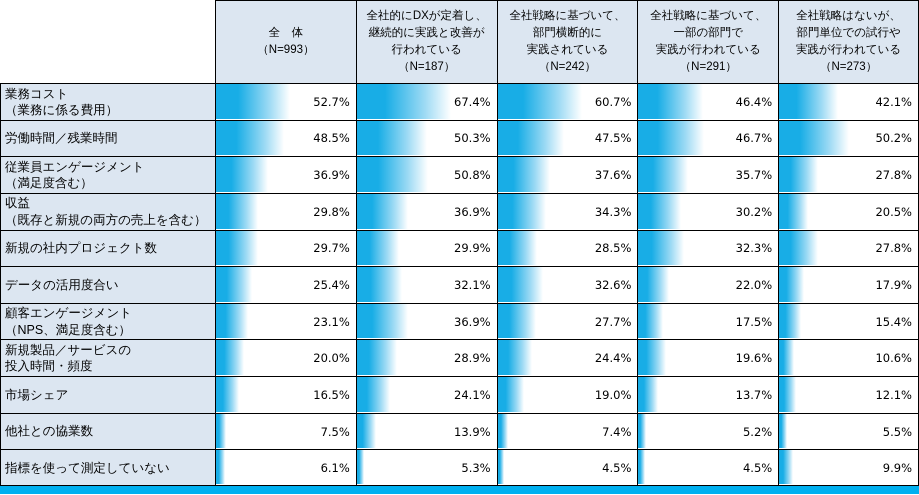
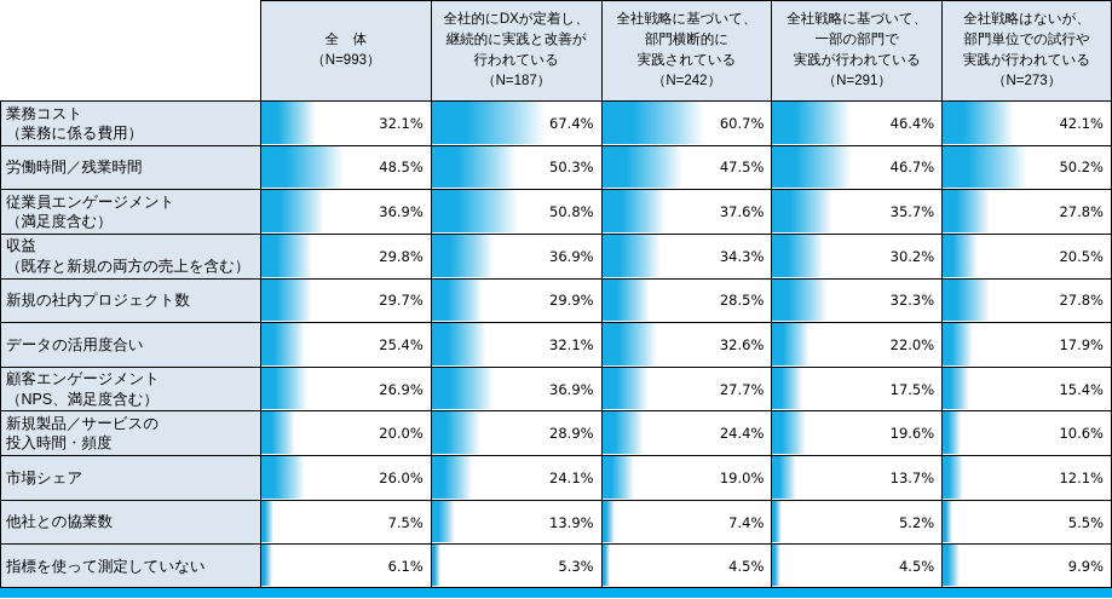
全体（N=993）/業務コスト（業務に係る費用）: 52.7% -> 32.1%
全体（N=993）/顧客エンゲージメント（NPS、満足度含む）: 23.1% -> 26.9%
全体（N=993）/市場シェア: 16.5% -> 26.0%
